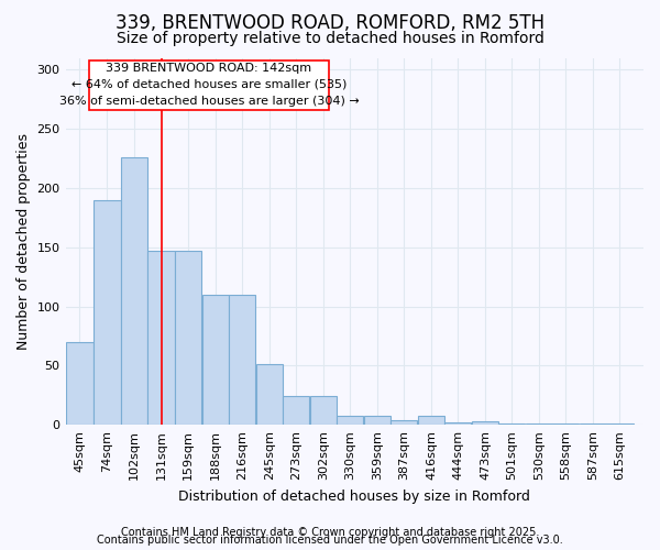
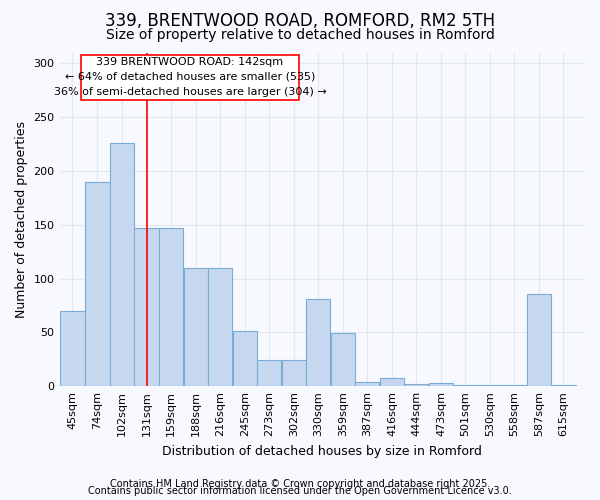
330sqm: 8 -> 81
359sqm: 8 -> 49
587sqm: 1 -> 86
